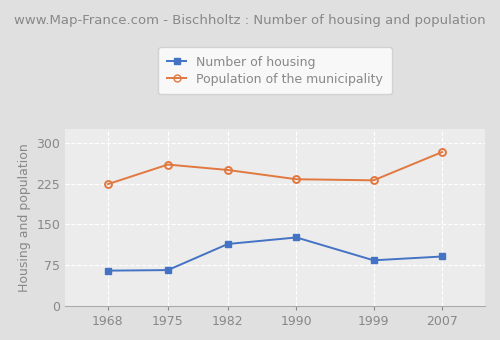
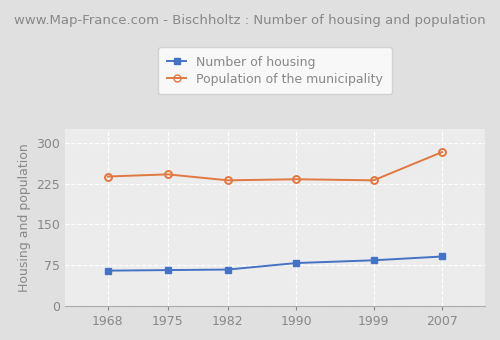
Population of the municipality/1968: 224 -> 238
Population of the municipality/1975: 260 -> 242
Number of housing/1982: 114 -> 67
Population of the municipality/1982: 250 -> 231
Number of housing/1990: 126 -> 79
